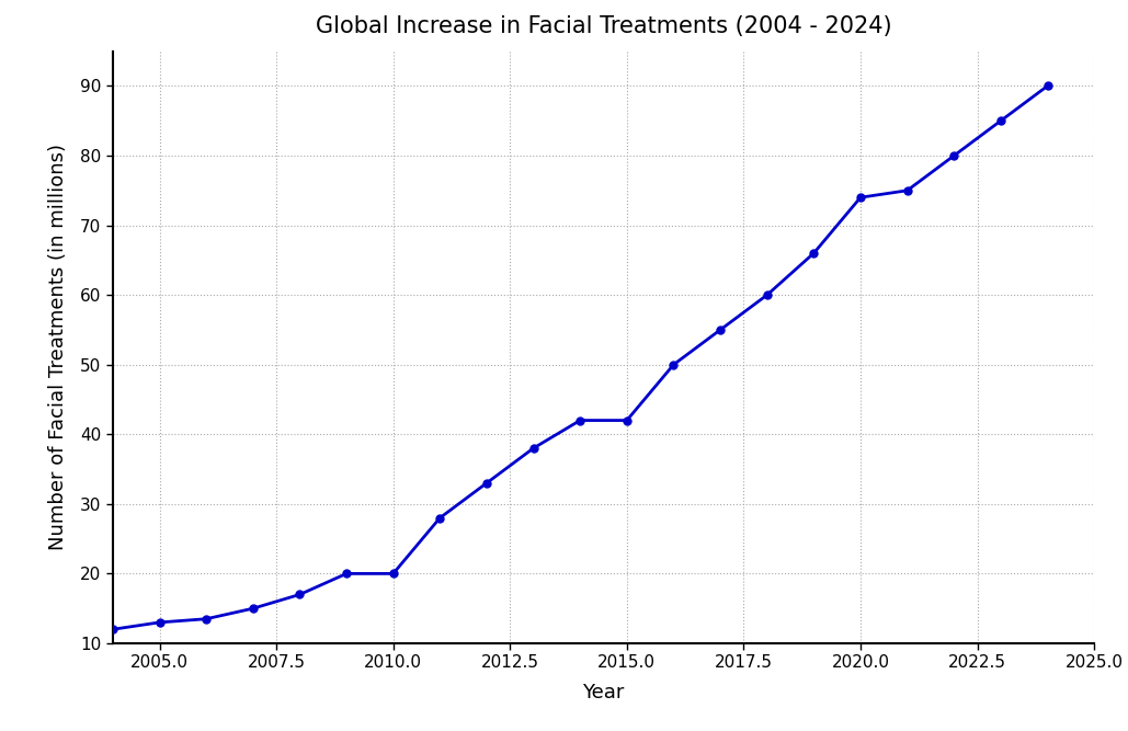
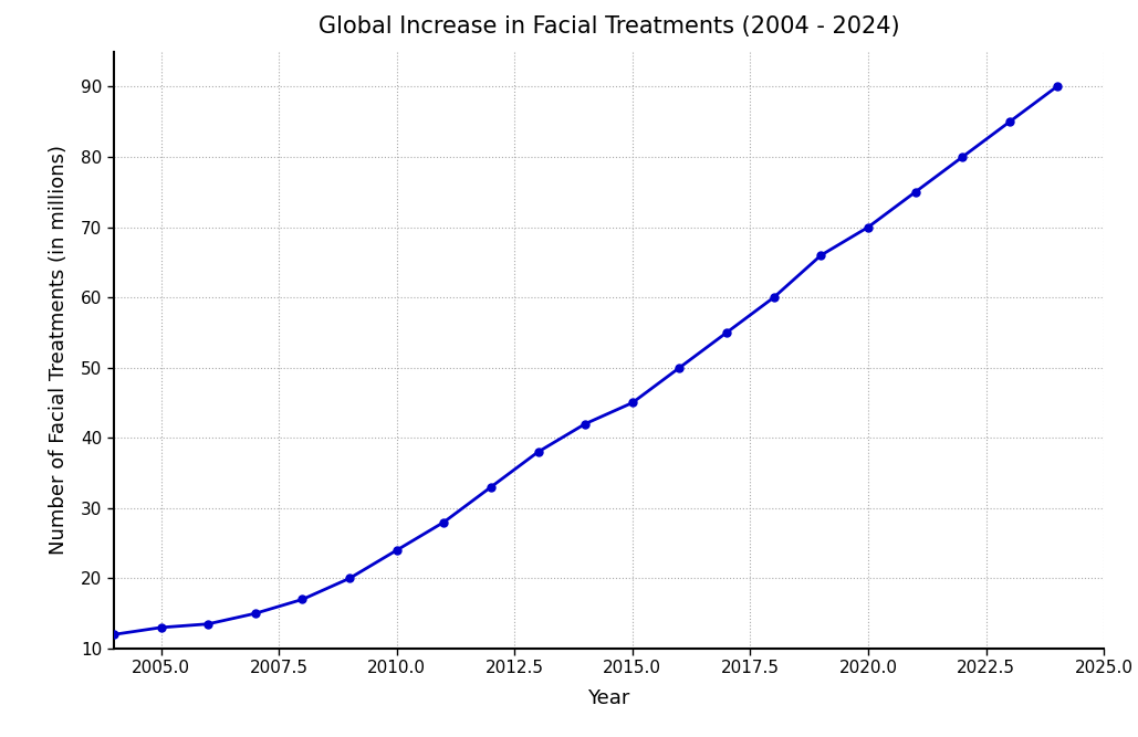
2010.0: 20.0 -> 24.0
2015.0: 42.0 -> 45.0
2020.0: 74.0 -> 70.0
